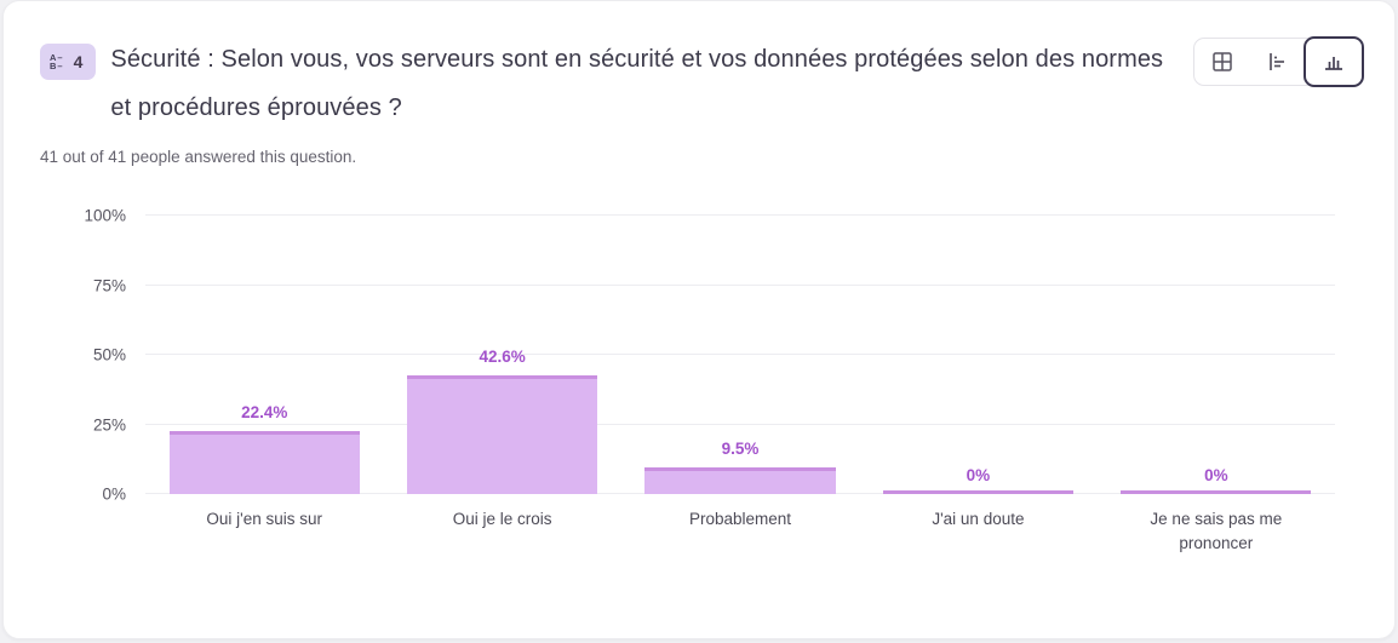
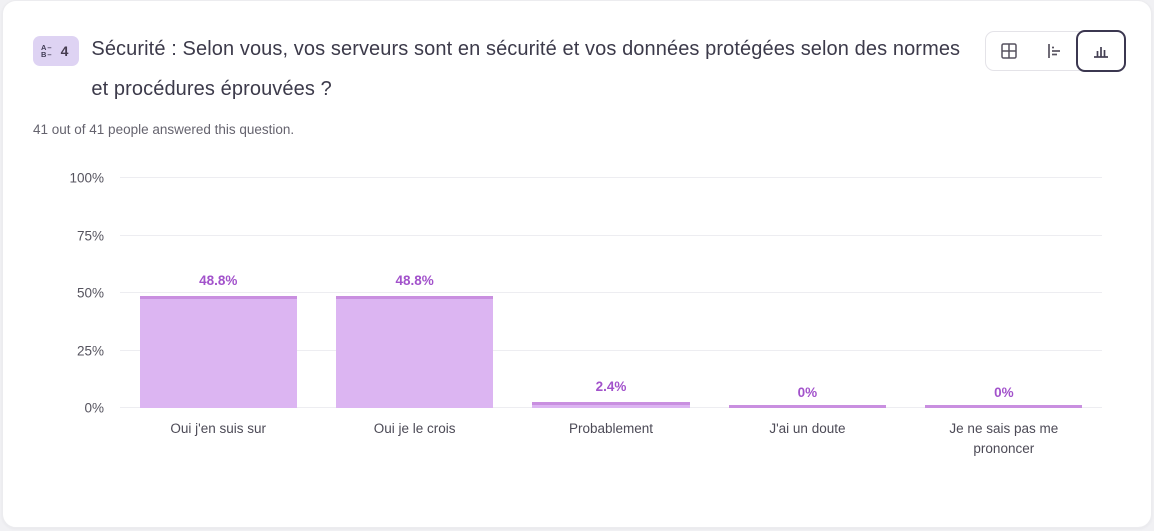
Oui j'en suis sur: 22.4% -> 48.8%
Oui je le crois: 42.6% -> 48.8%
Probablement: 9.5% -> 2.4%
